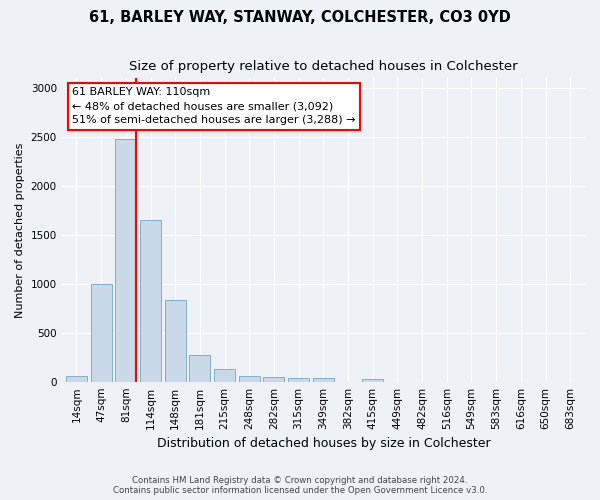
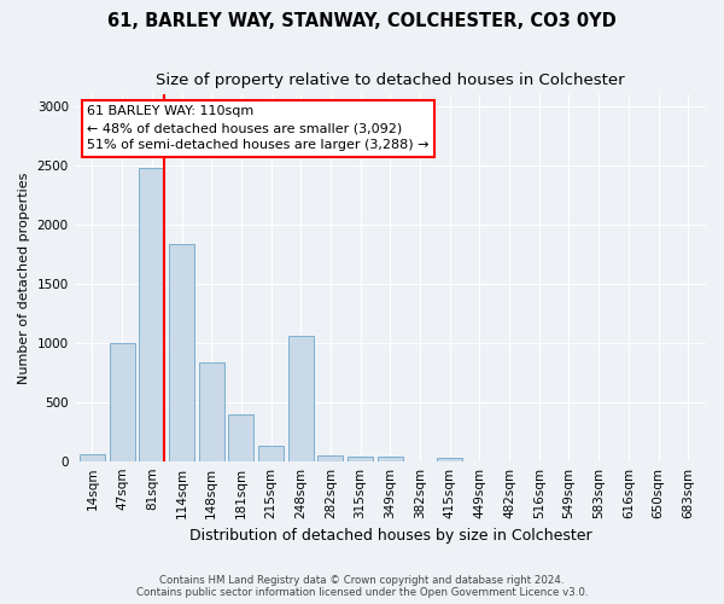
114sqm: 1650 -> 1840
181sqm: 270 -> 400
248sqm: 60 -> 1060
